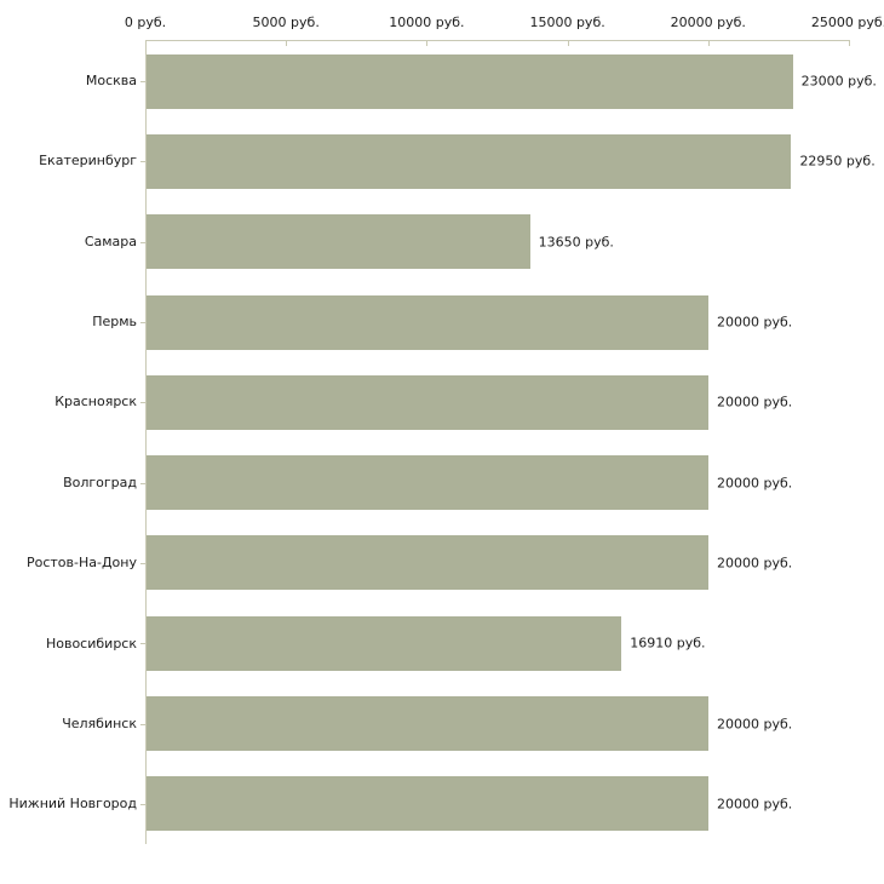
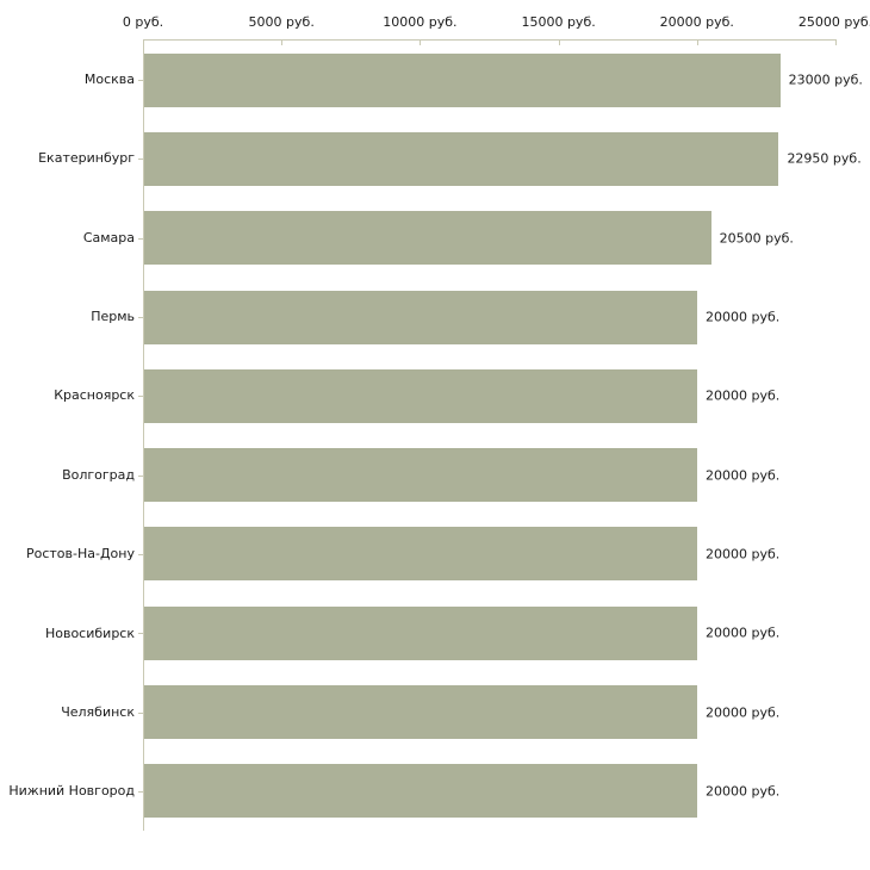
Самара: 13650 -> 20500
Новосибирск: 16910 -> 20000
